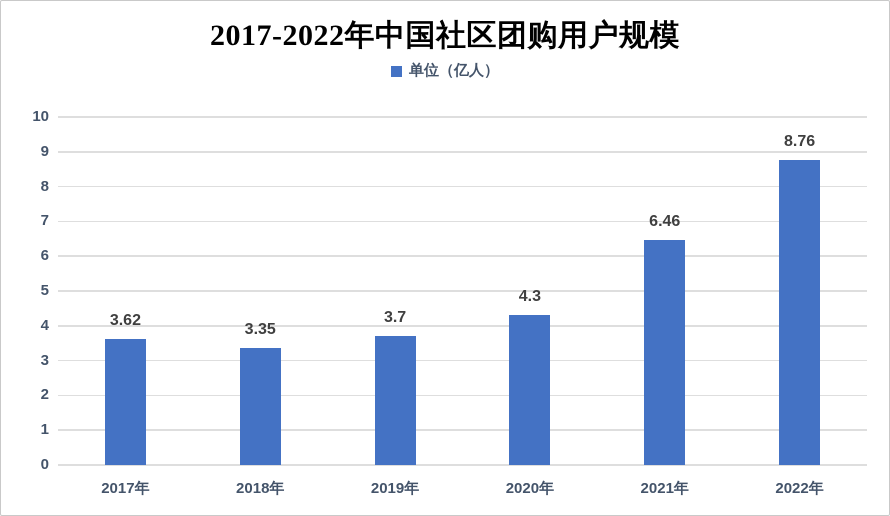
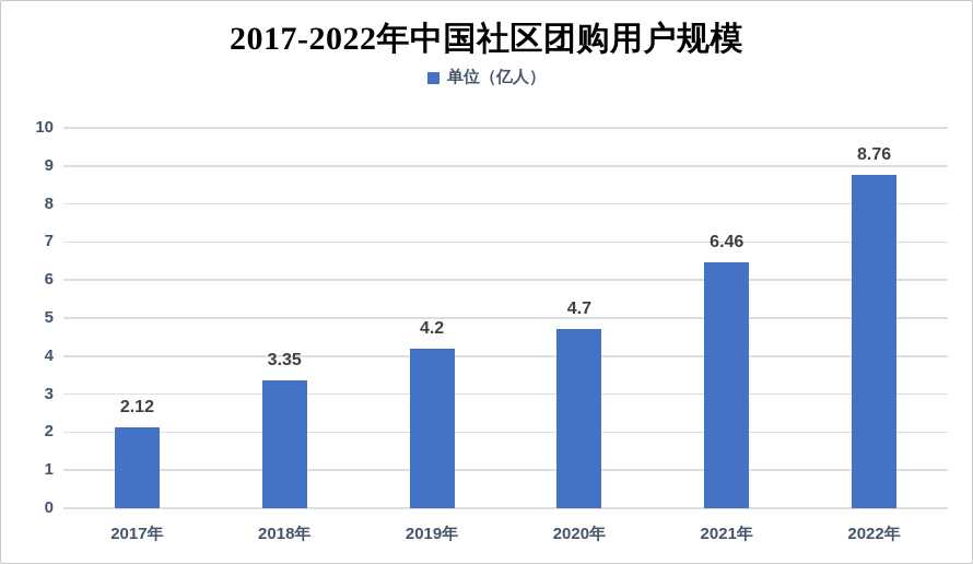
2017年: 3.62 -> 2.12
2019年: 3.7 -> 4.2
2020年: 4.3 -> 4.7
